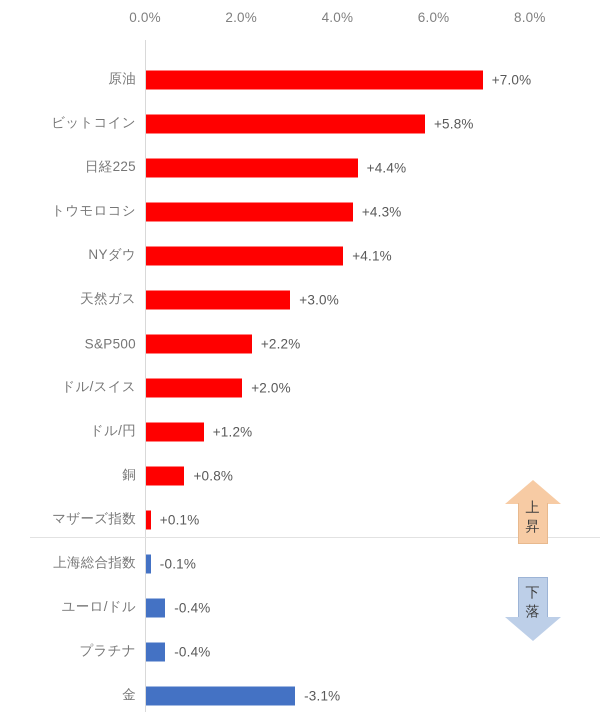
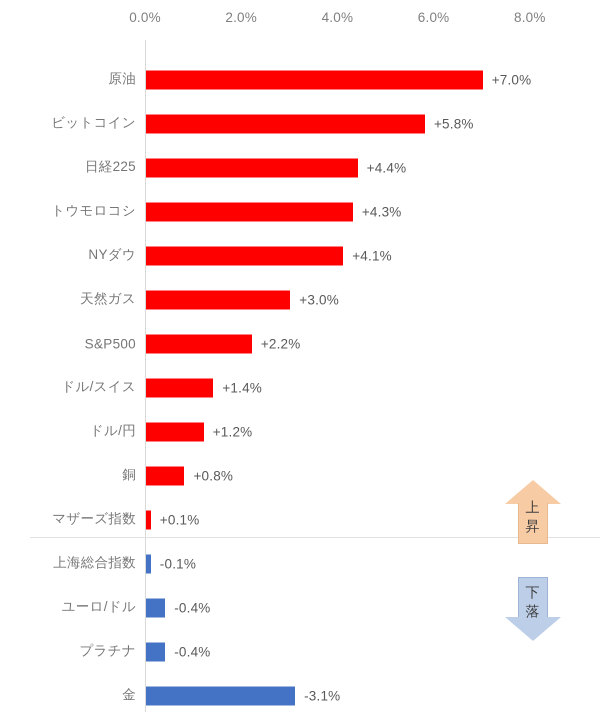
ドル/スイス: +2.0% -> +1.4%
